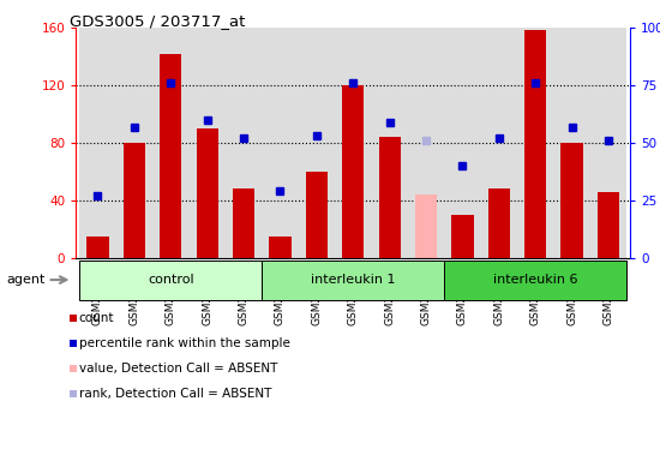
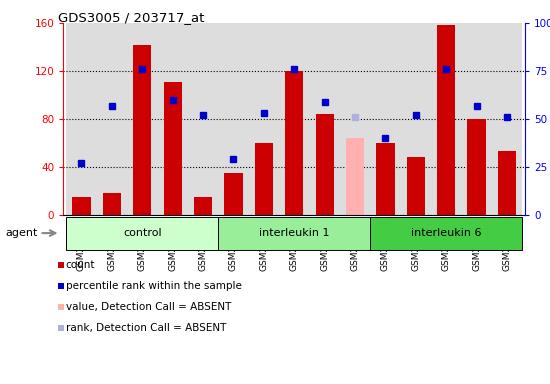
GSM211501: 80 -> 18
GSM211503: 90 -> 111
GSM211504: 48 -> 15
GSM211505: 15 -> 35
GSM211509: 44 -> 64
GSM211510: 30 -> 60
GSM211514: 46 -> 53
